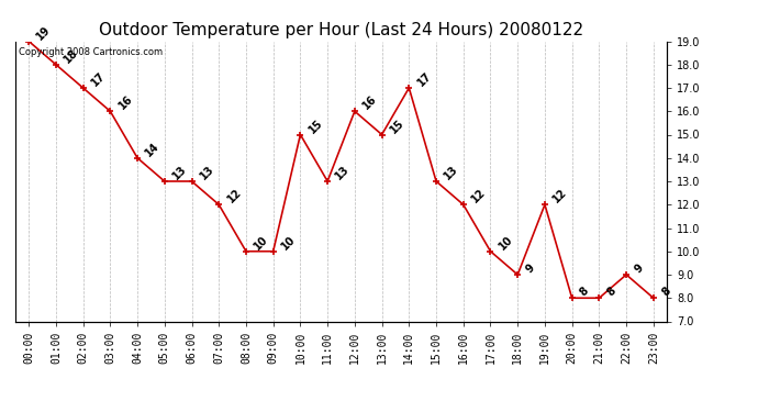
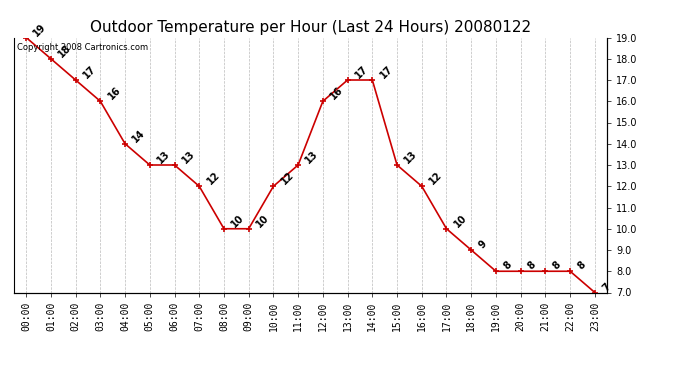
10:00: 15 -> 12
13:00: 15 -> 17
19:00: 12 -> 8
22:00: 9 -> 8
23:00: 8 -> 7
